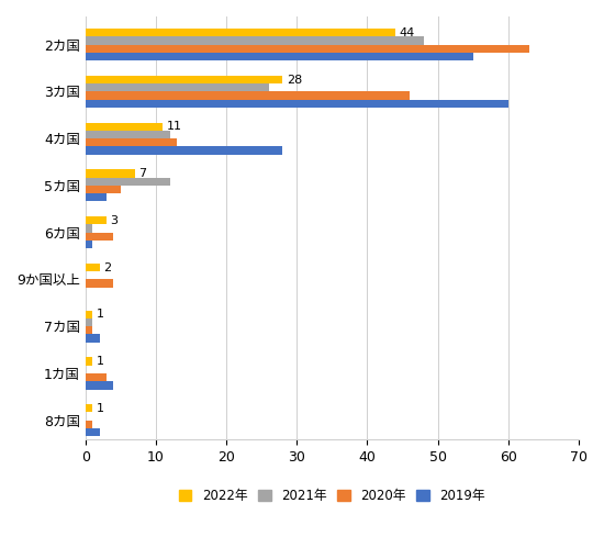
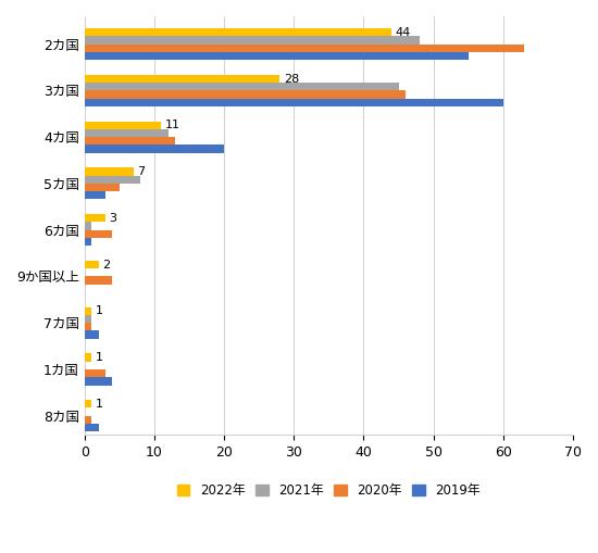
2021年/3カ国: 26 -> 45
2019年/4カ国: 28 -> 20
2021年/5カ国: 12 -> 8
